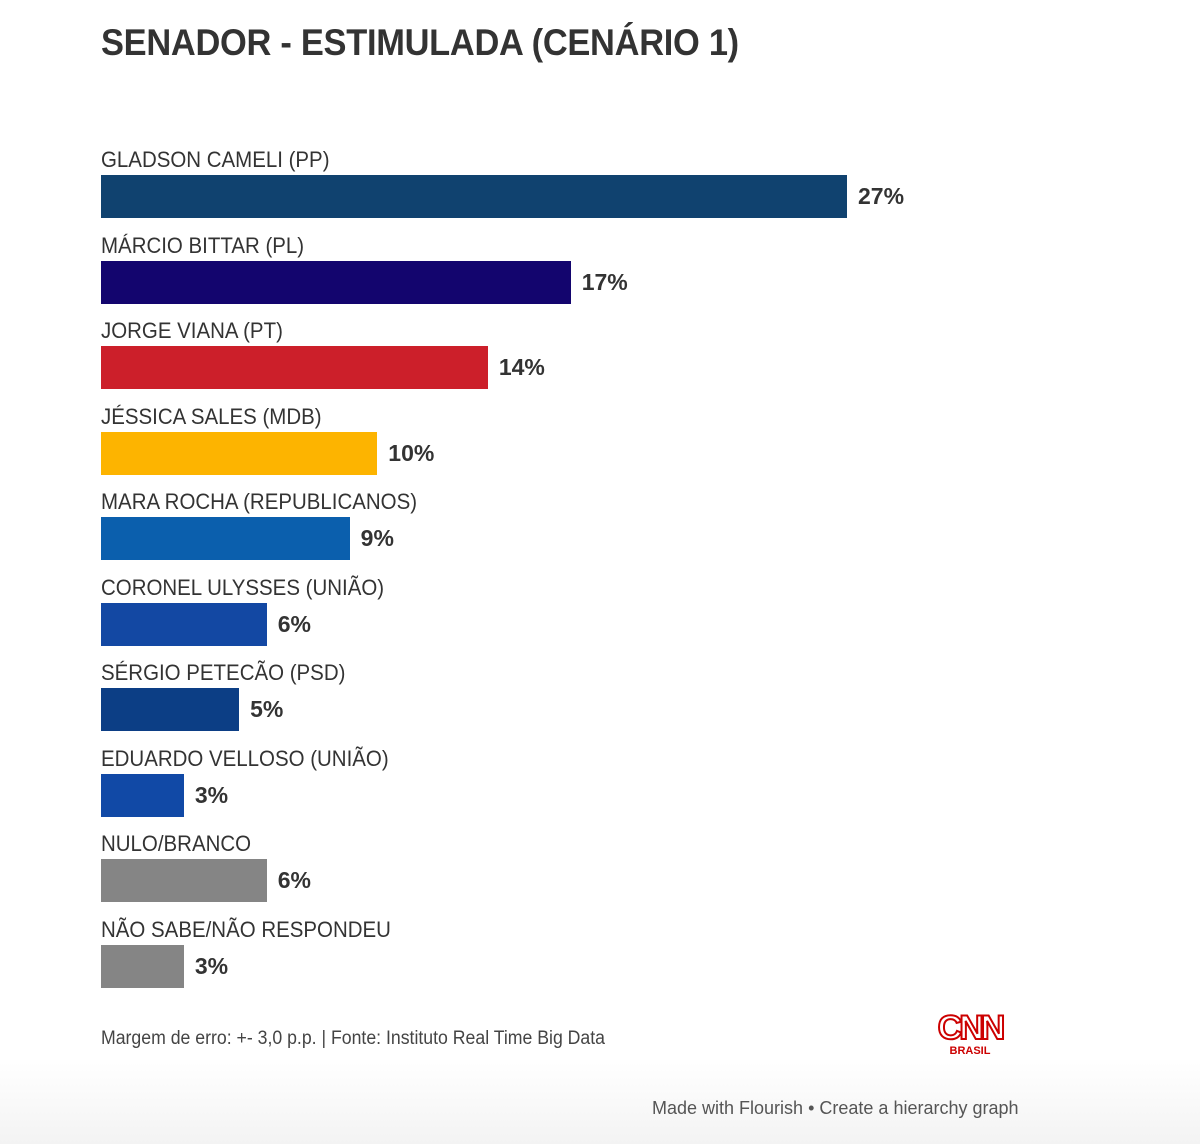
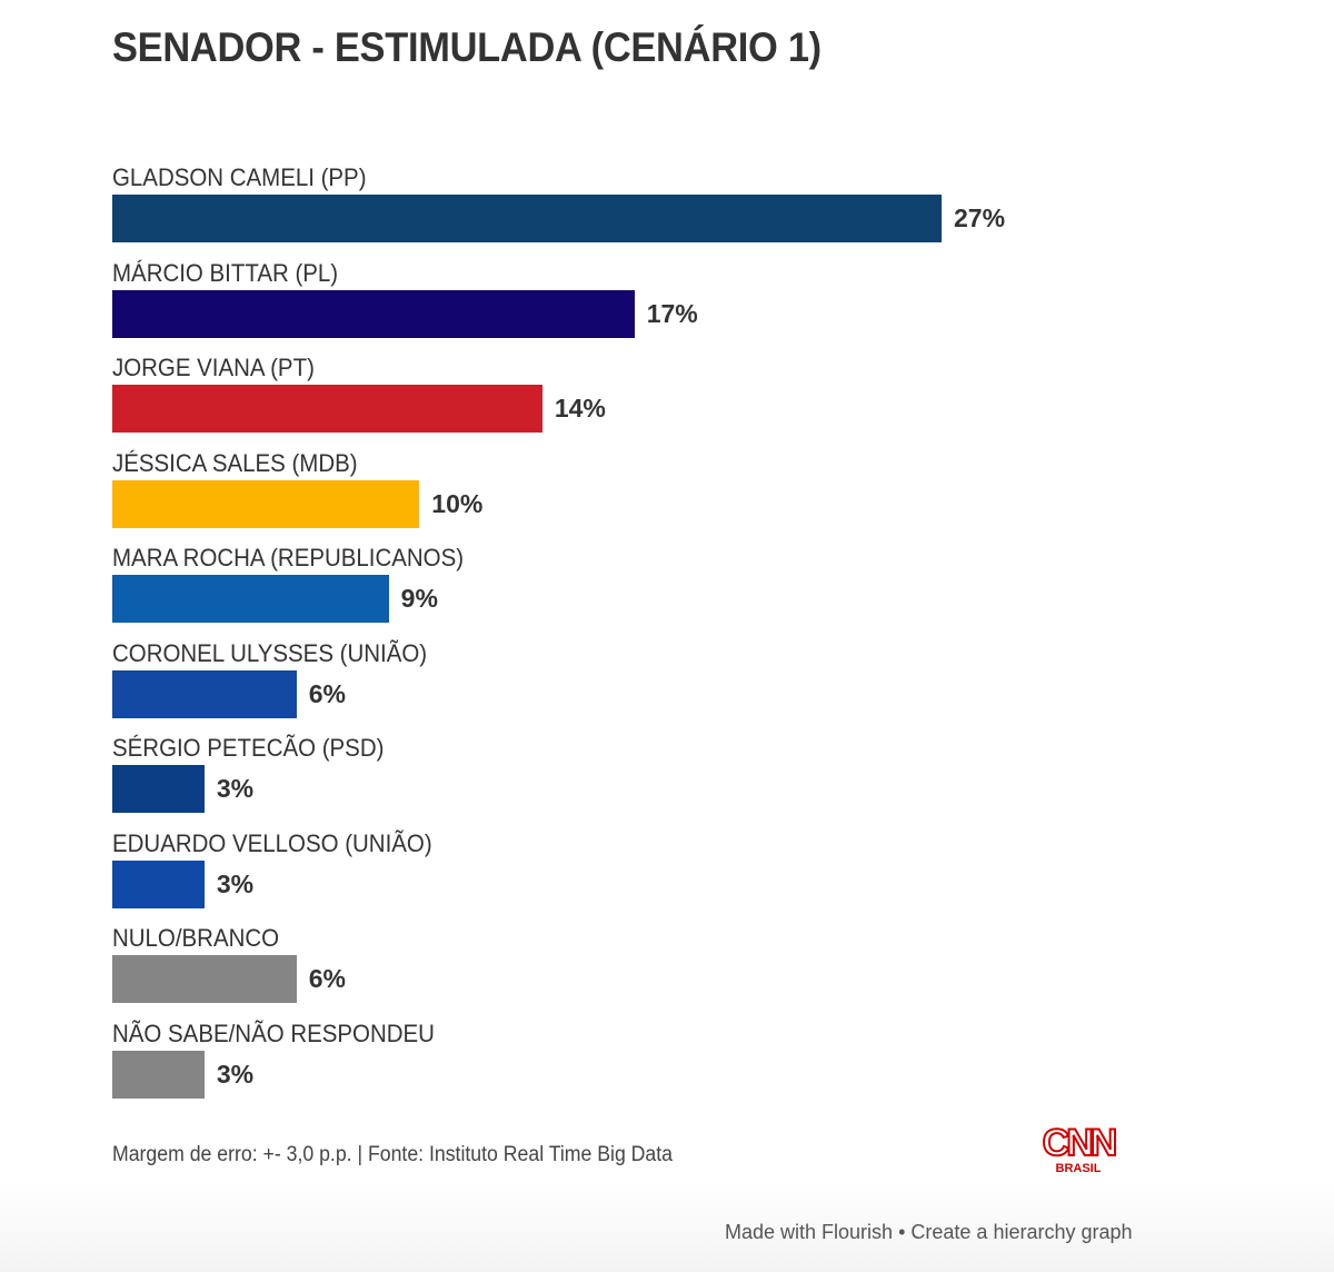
SÉRGIO PETECÃO (PSD): 5% -> 3%
